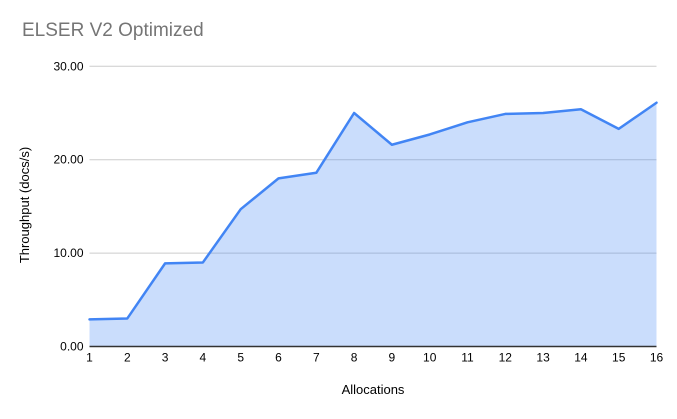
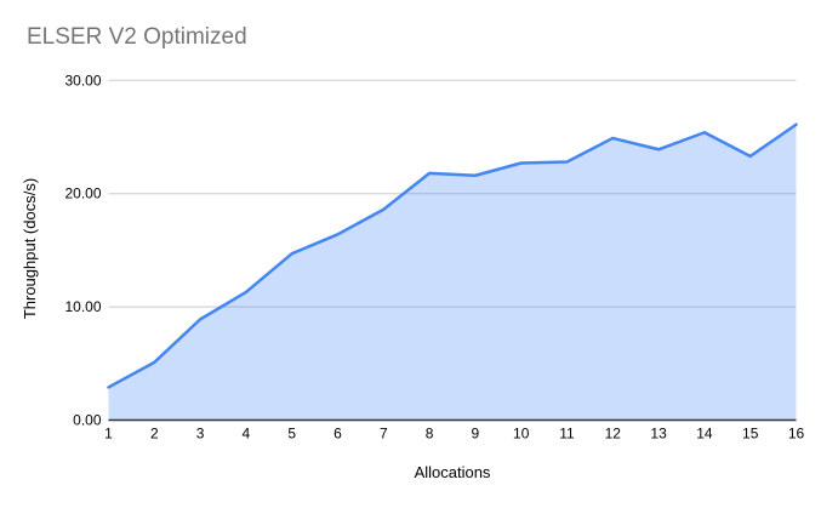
2: 3 -> 5
4: 9 -> 11
6: 18 -> 16
8: 25 -> 22
11: 24 -> 23
13: 25 -> 24
